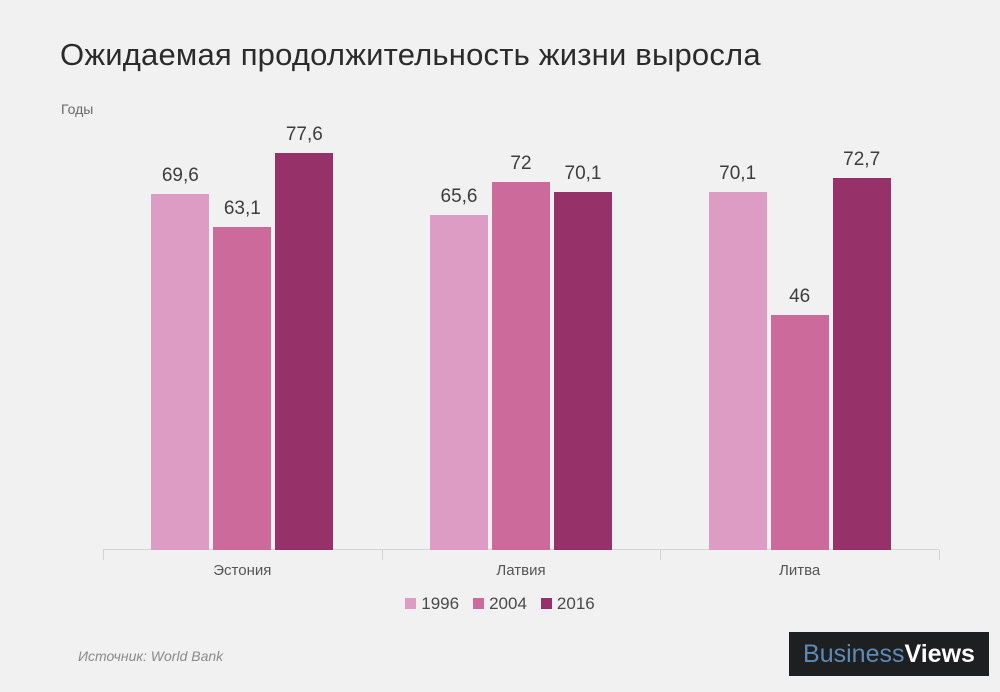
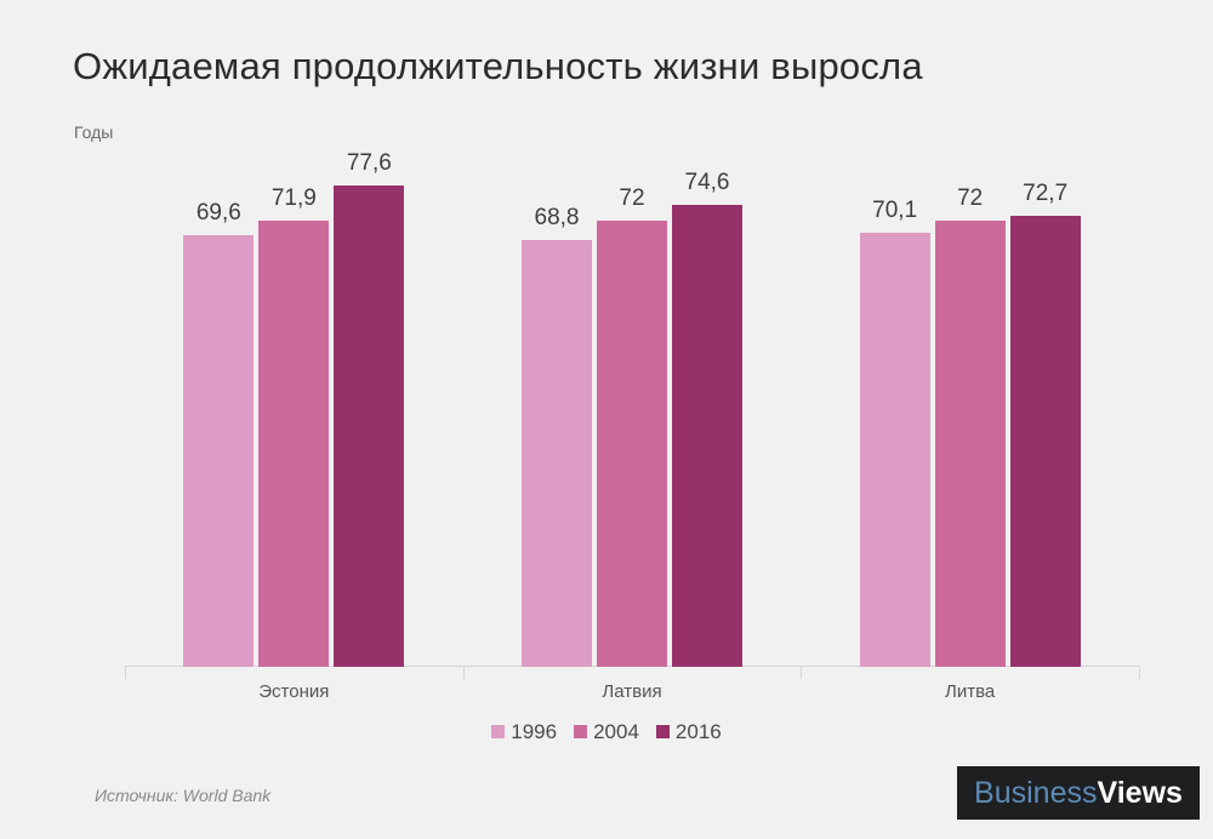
2004/Эстония: 63,1 -> 71,9
1996/Латвия: 65,6 -> 68,8
2016/Латвия: 70,1 -> 74,6
2004/Литва: 46 -> 72
